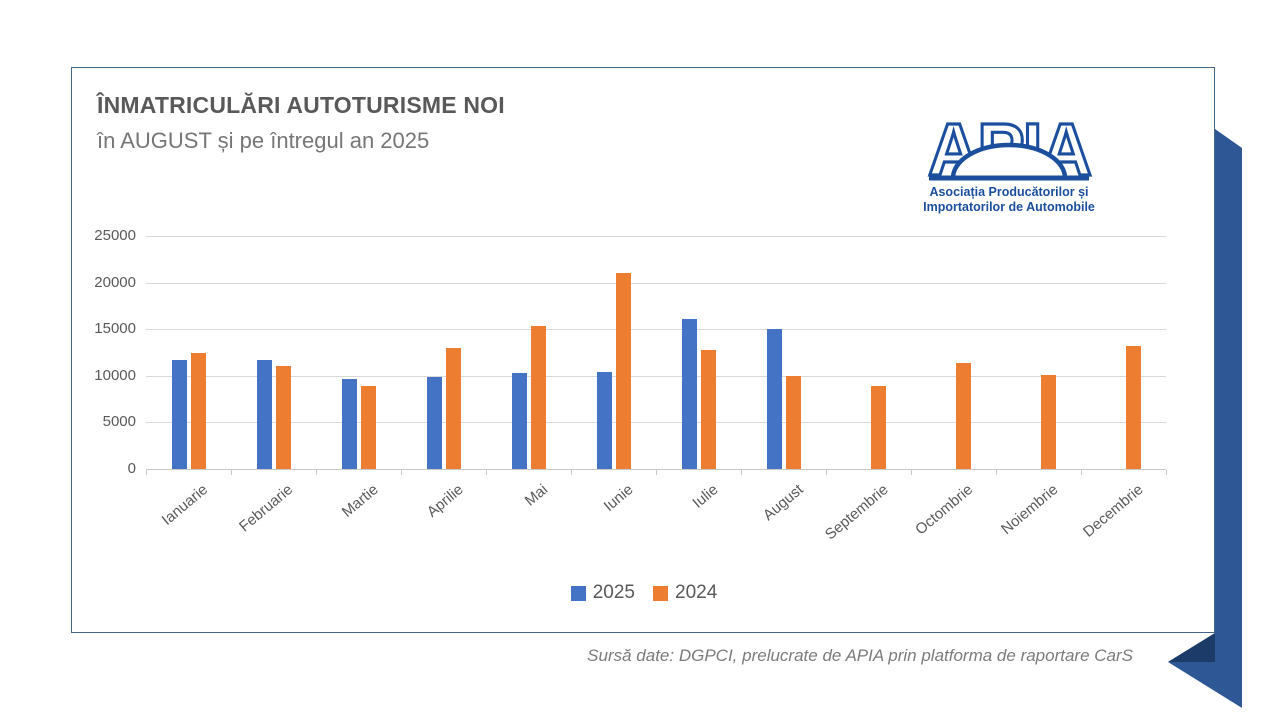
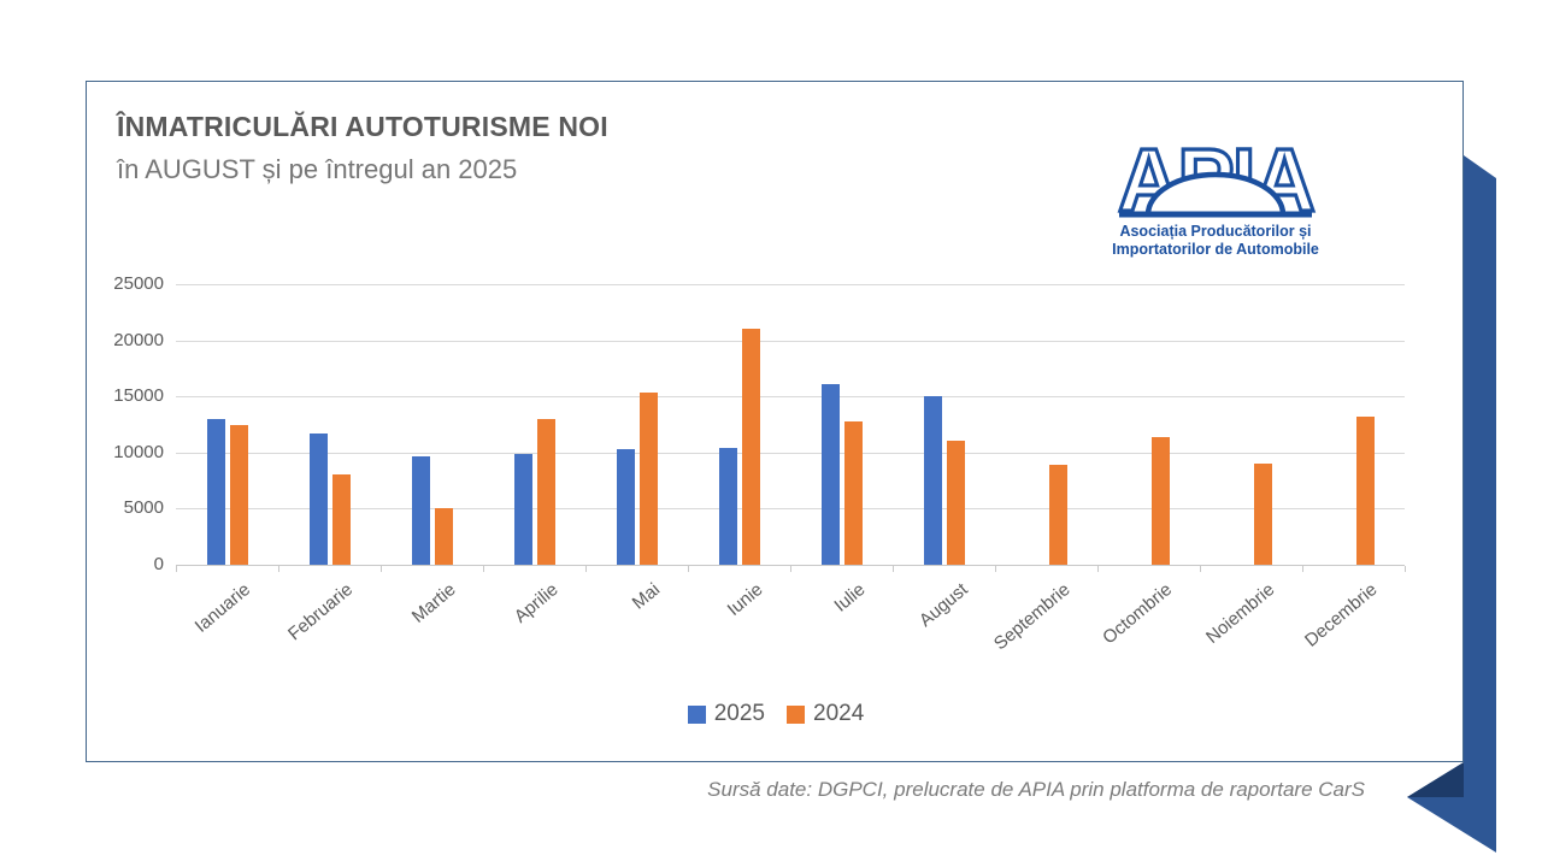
2025/Ianuarie: 12000 -> 13000
2024/Februarie: 11000 -> 8000
2024/Martie: 9000 -> 5000
2024/August: 10000 -> 11000
2024/Noiembrie: 10000 -> 9000
